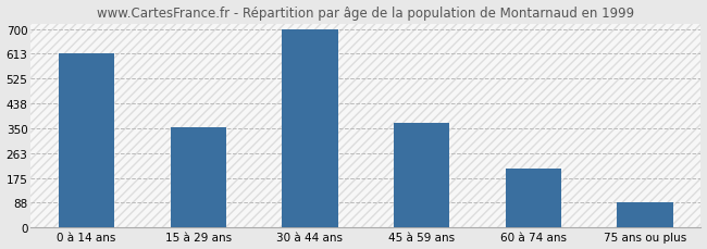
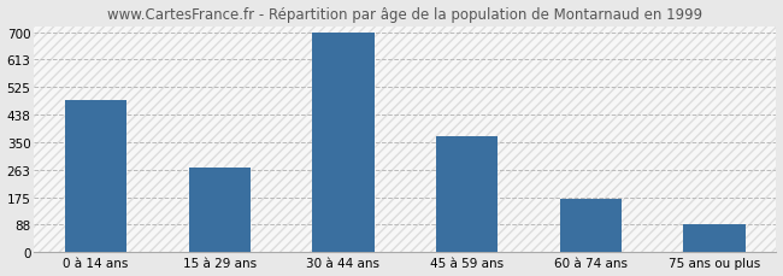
0 à 14 ans: 613 -> 485
15 à 29 ans: 353 -> 270
60 à 74 ans: 210 -> 170
